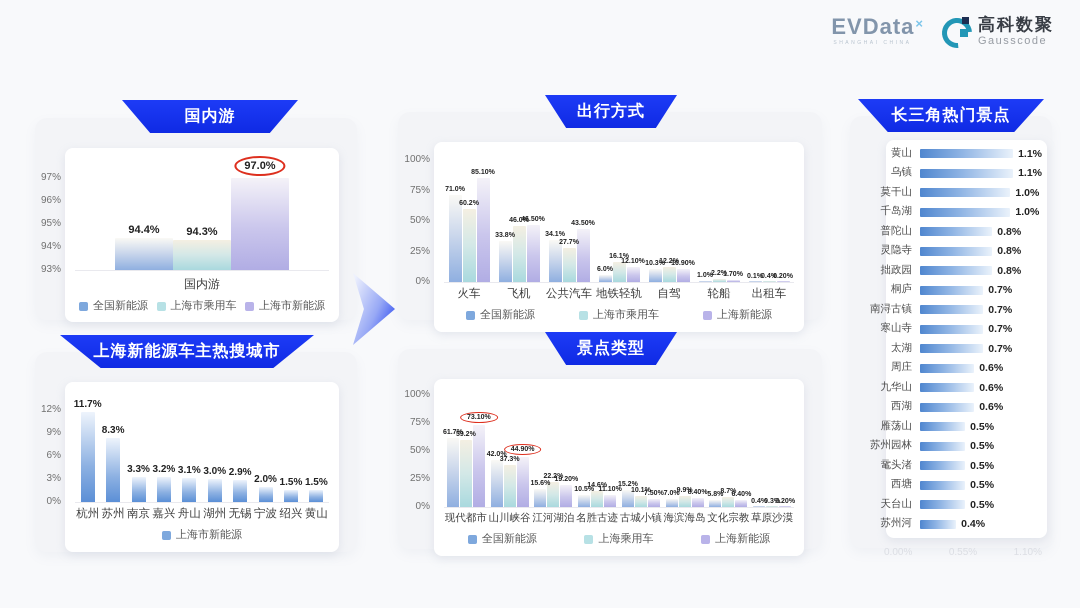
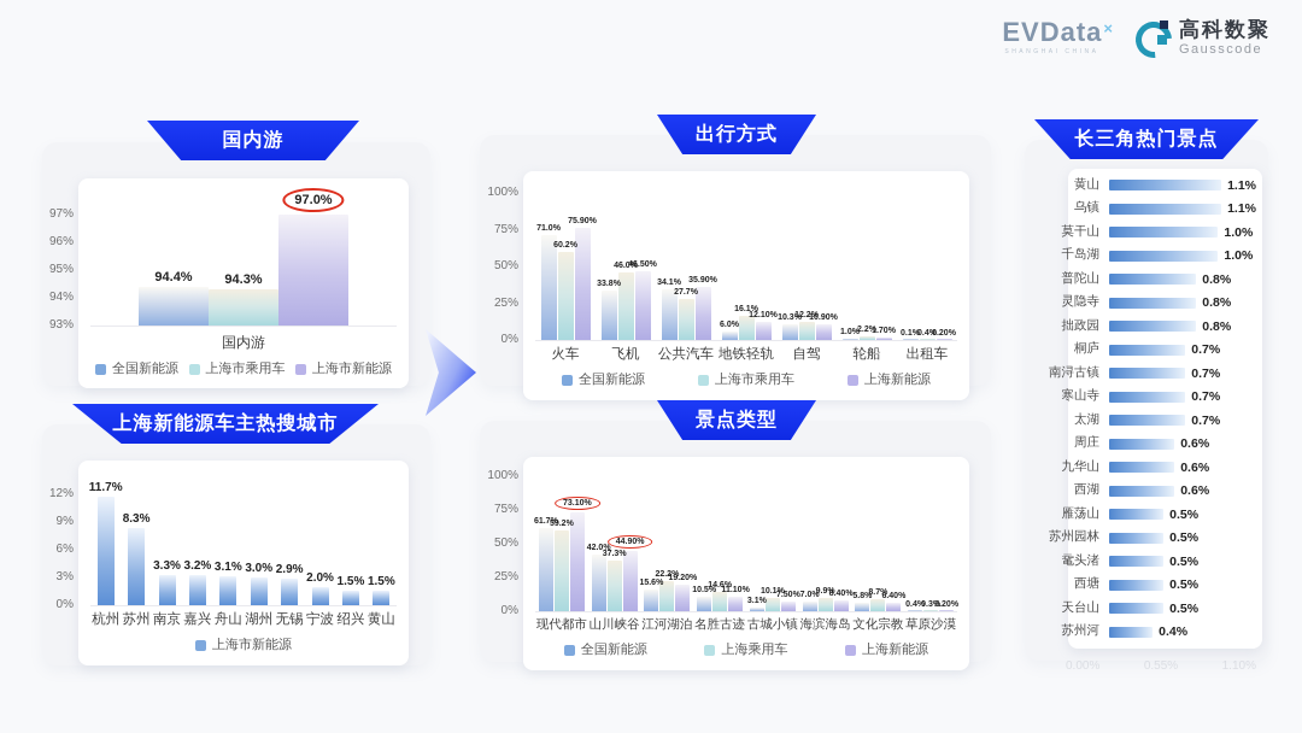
出行方式/上海新能源/火车: 85.10% -> 75.90%
出行方式/上海新能源/公共汽车: 43.50% -> 35.90%
景点类型/全国新能源/古城小镇: 15.2% -> 3.1%
